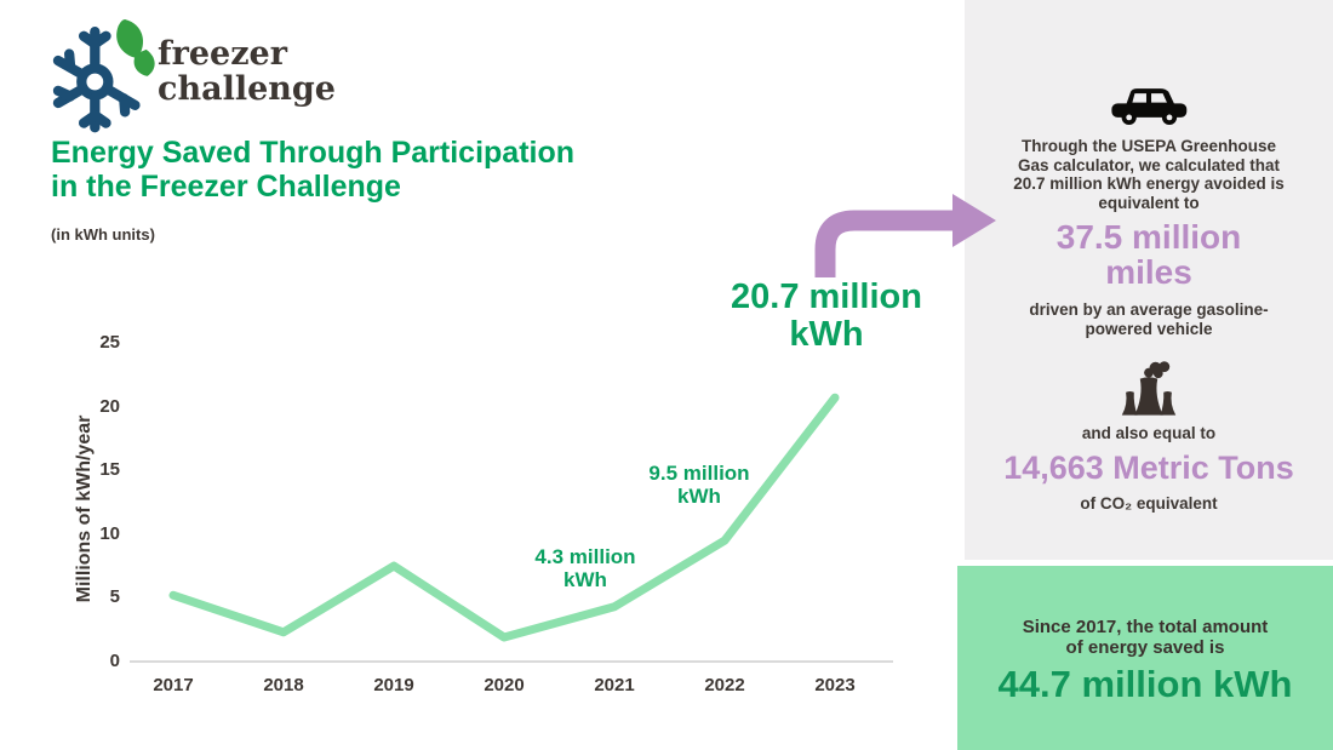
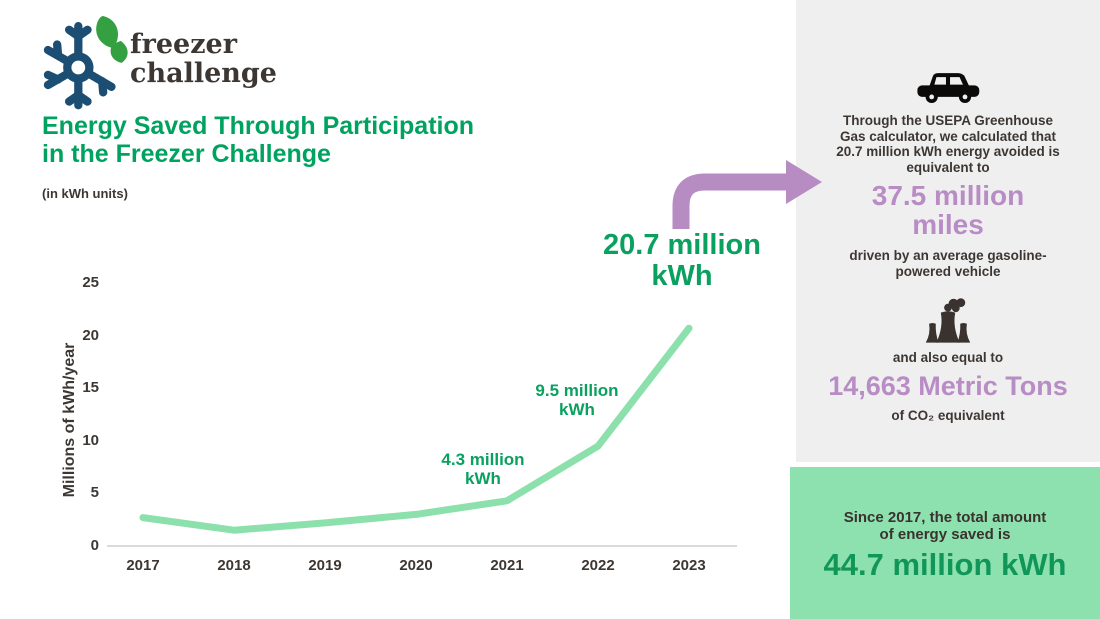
2017: 5.2 -> 2.7
2018: 2.3 -> 1.5
2019: 7.5 -> 2.2
2020: 1.9 -> 3.0
